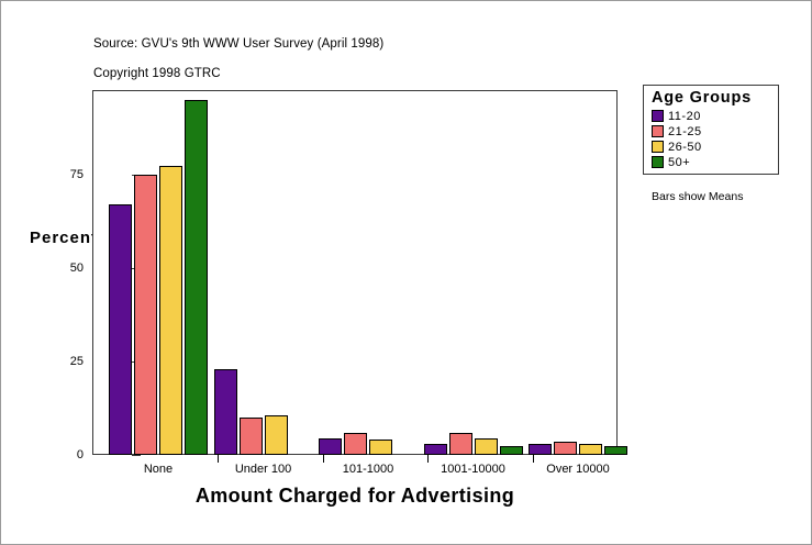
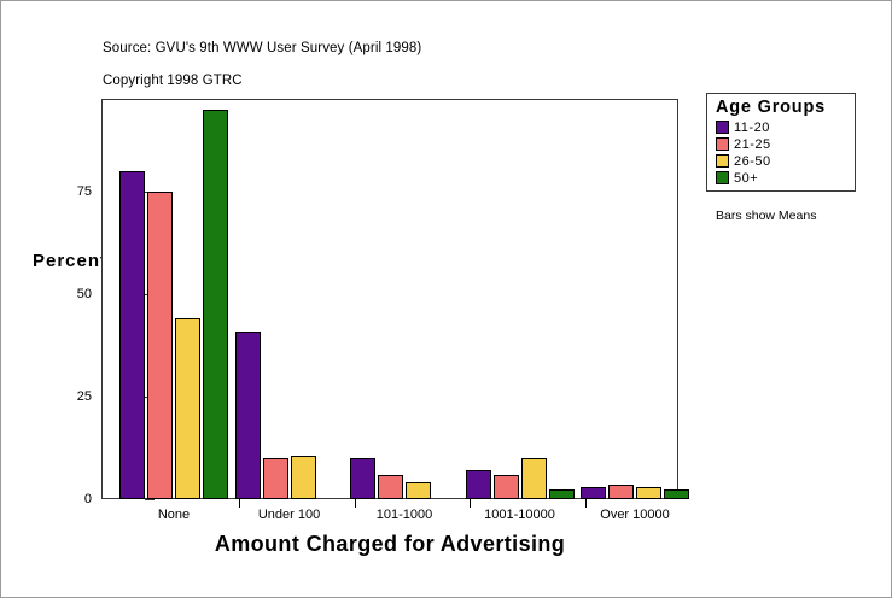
11-20/None: 67 -> 80
26-50/None: 78 -> 44
11-20/Under 100: 23 -> 41
11-20/101-1000: 4 -> 10
11-20/1001-10000: 3 -> 7
26-50/1001-10000: 4 -> 10
